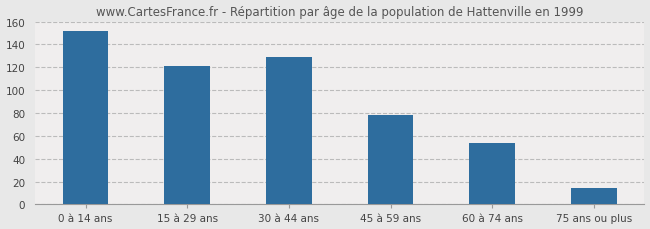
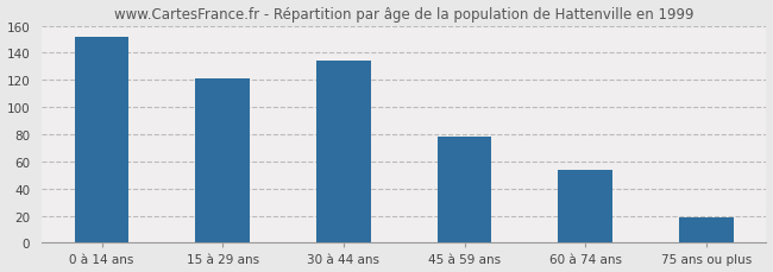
30 à 44 ans: 129 -> 134
75 ans ou plus: 14 -> 19
